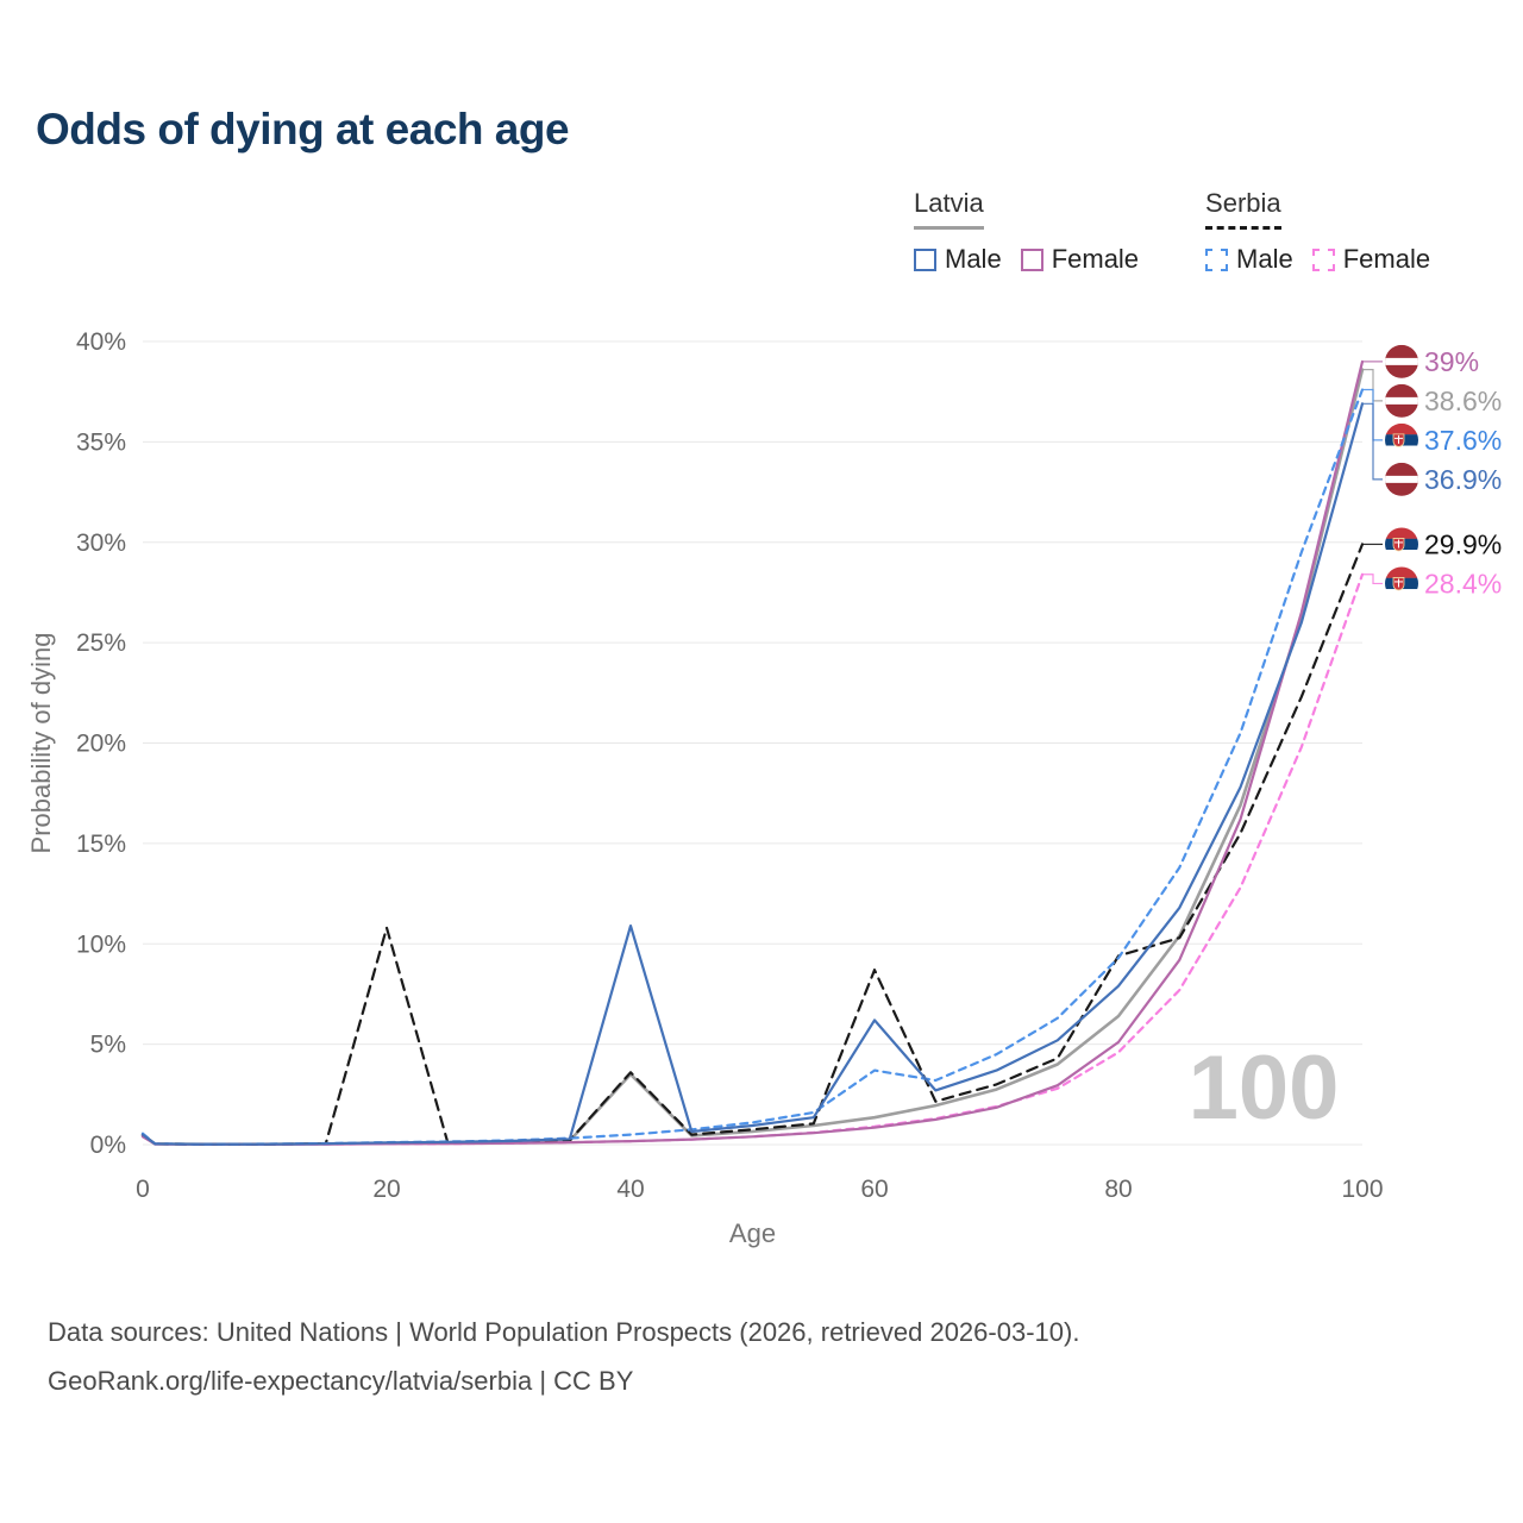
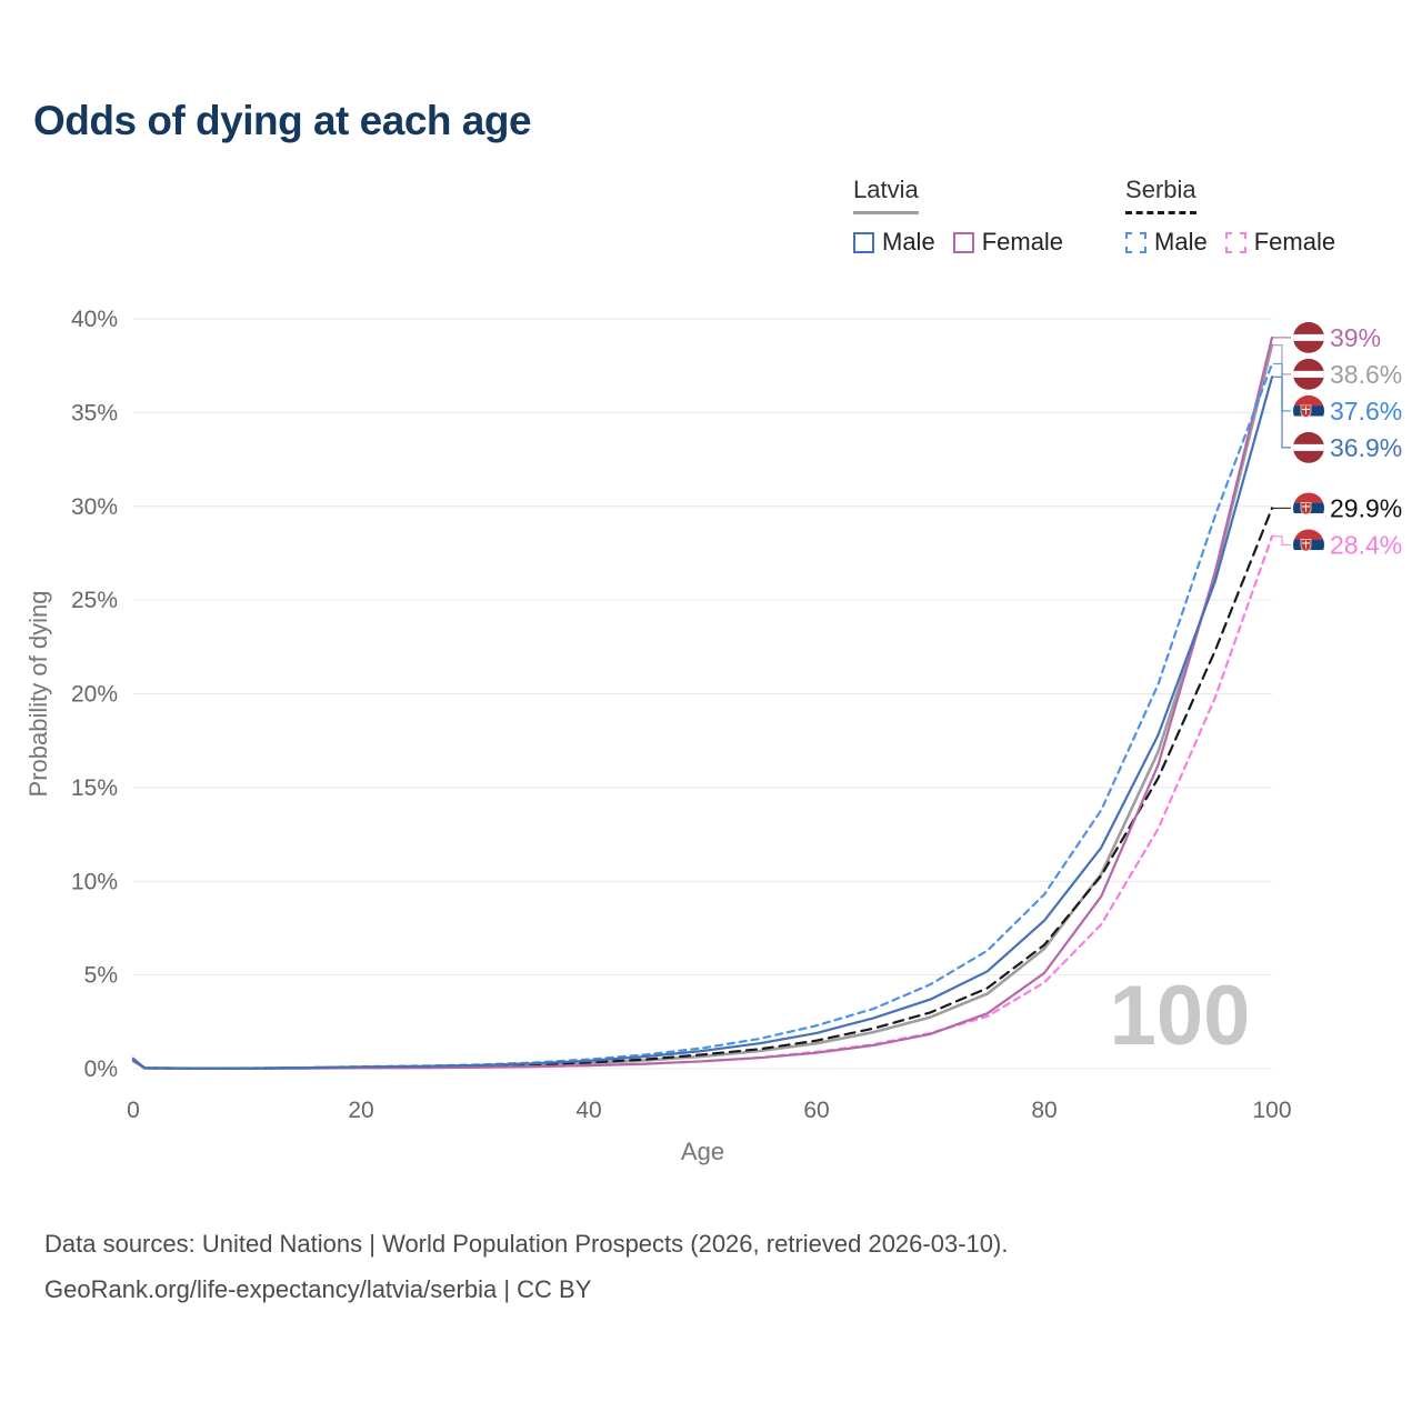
Serbia/20: 10.8% -> 0.1%
Latvia/40: 3.5% -> 0.3%
Latvia Male/40: 10.9% -> 0.4%
Serbia/40: 3.6% -> 0.3%
Serbia Male/60: 3.7% -> 2.3%
Latvia Male/60: 6.2% -> 1.9%
Serbia/60: 8.7% -> 1.5%
Serbia/80: 9.4% -> 6.6%
